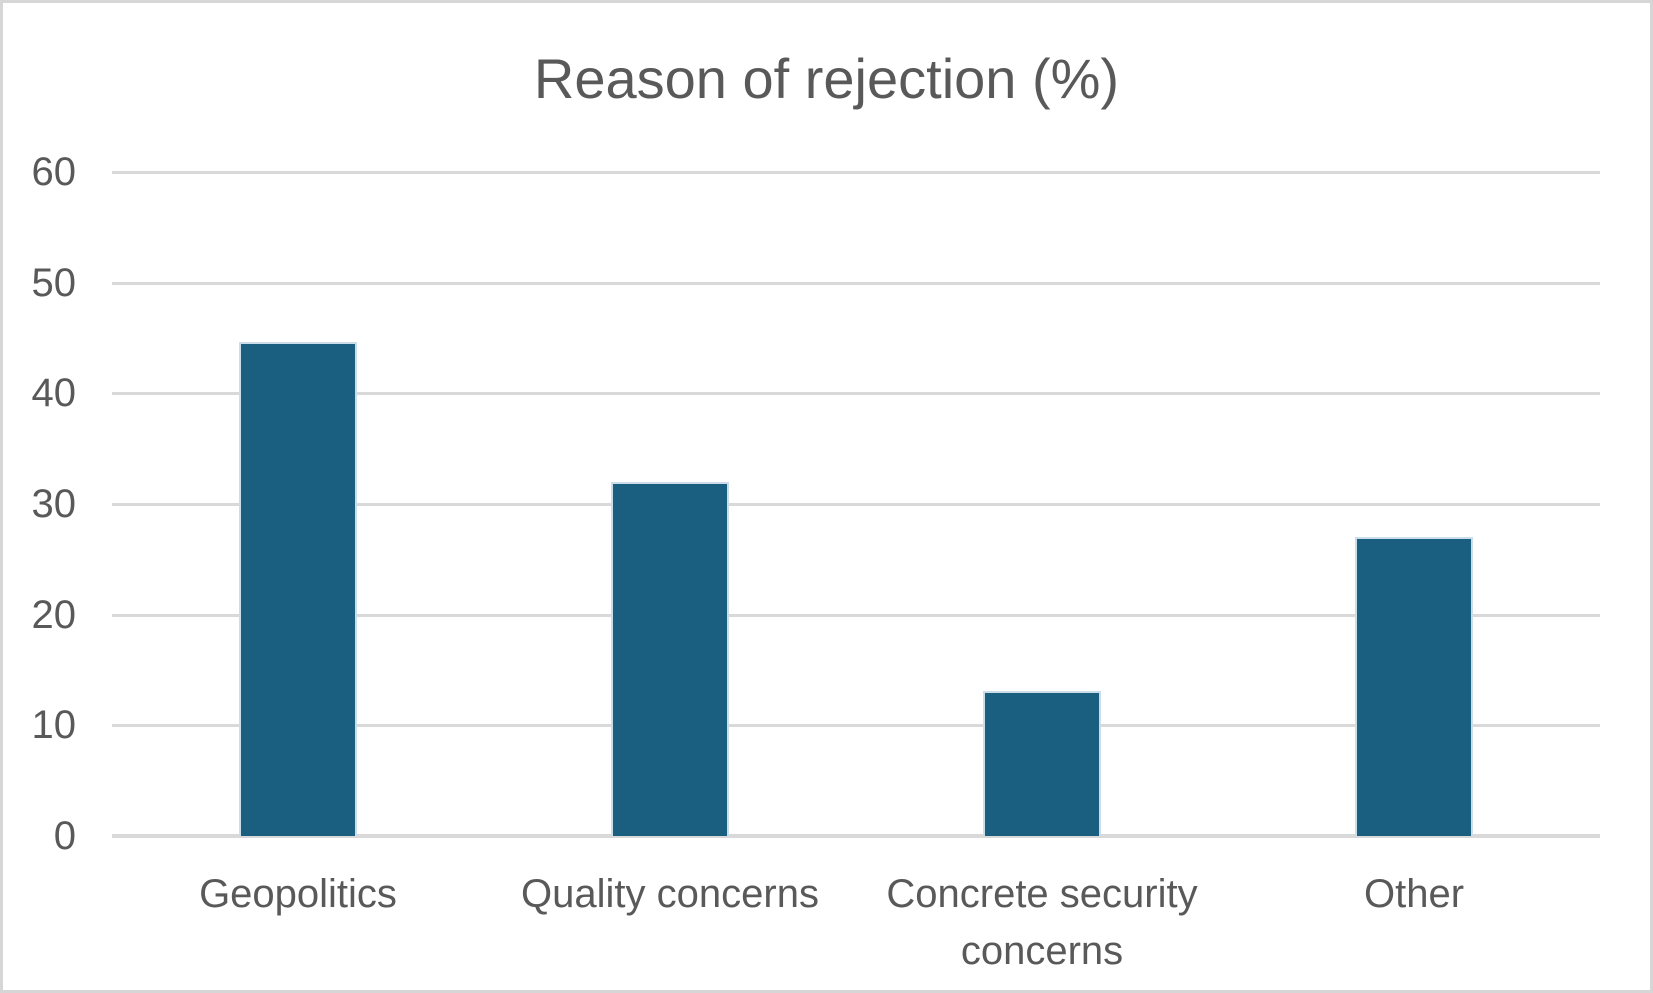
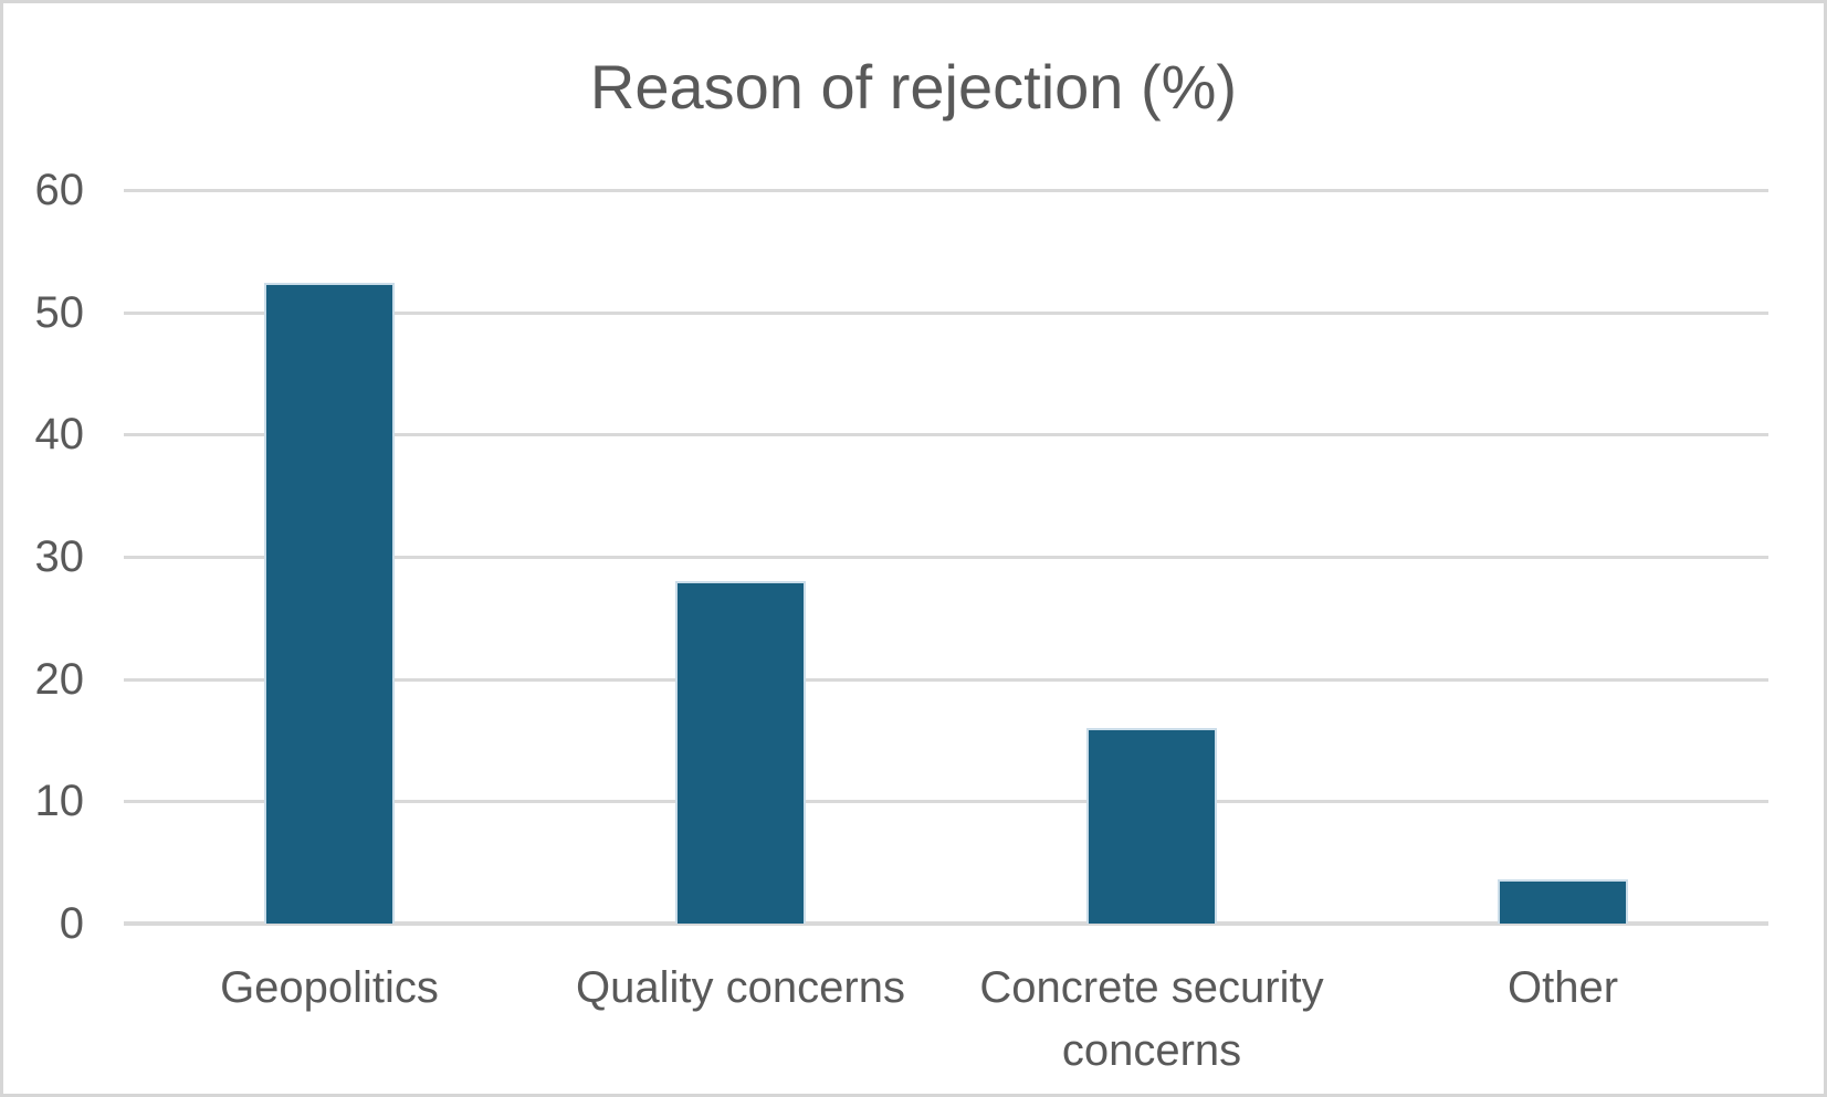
Geopolitics: 44.6 -> 52.4
Quality concerns: 32.0 -> 28.0
Concrete security concerns: 13.1 -> 16.0
Other: 27.0 -> 3.6
